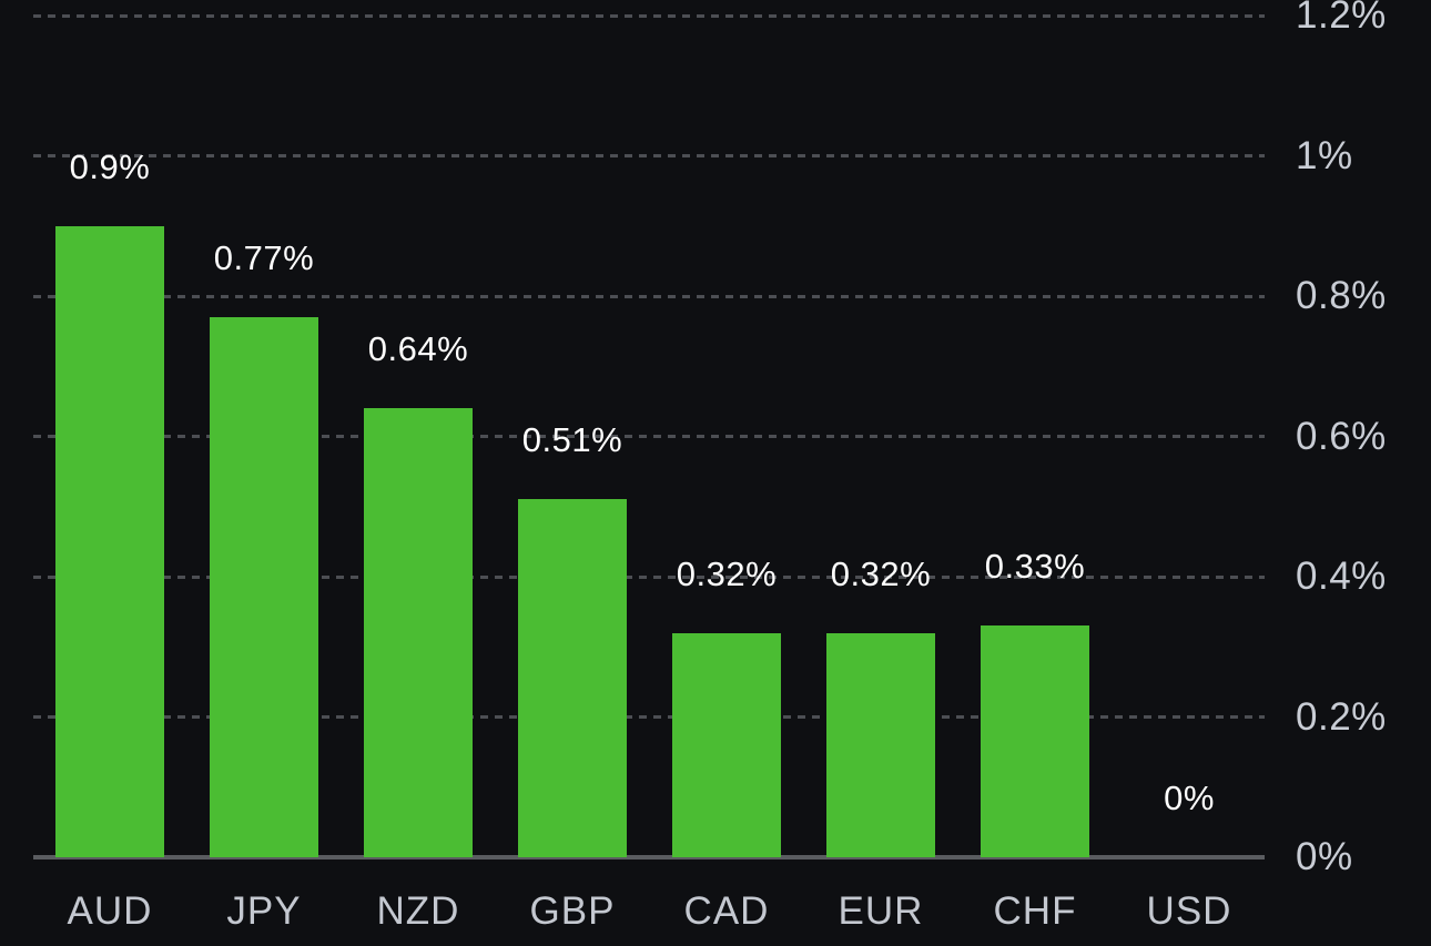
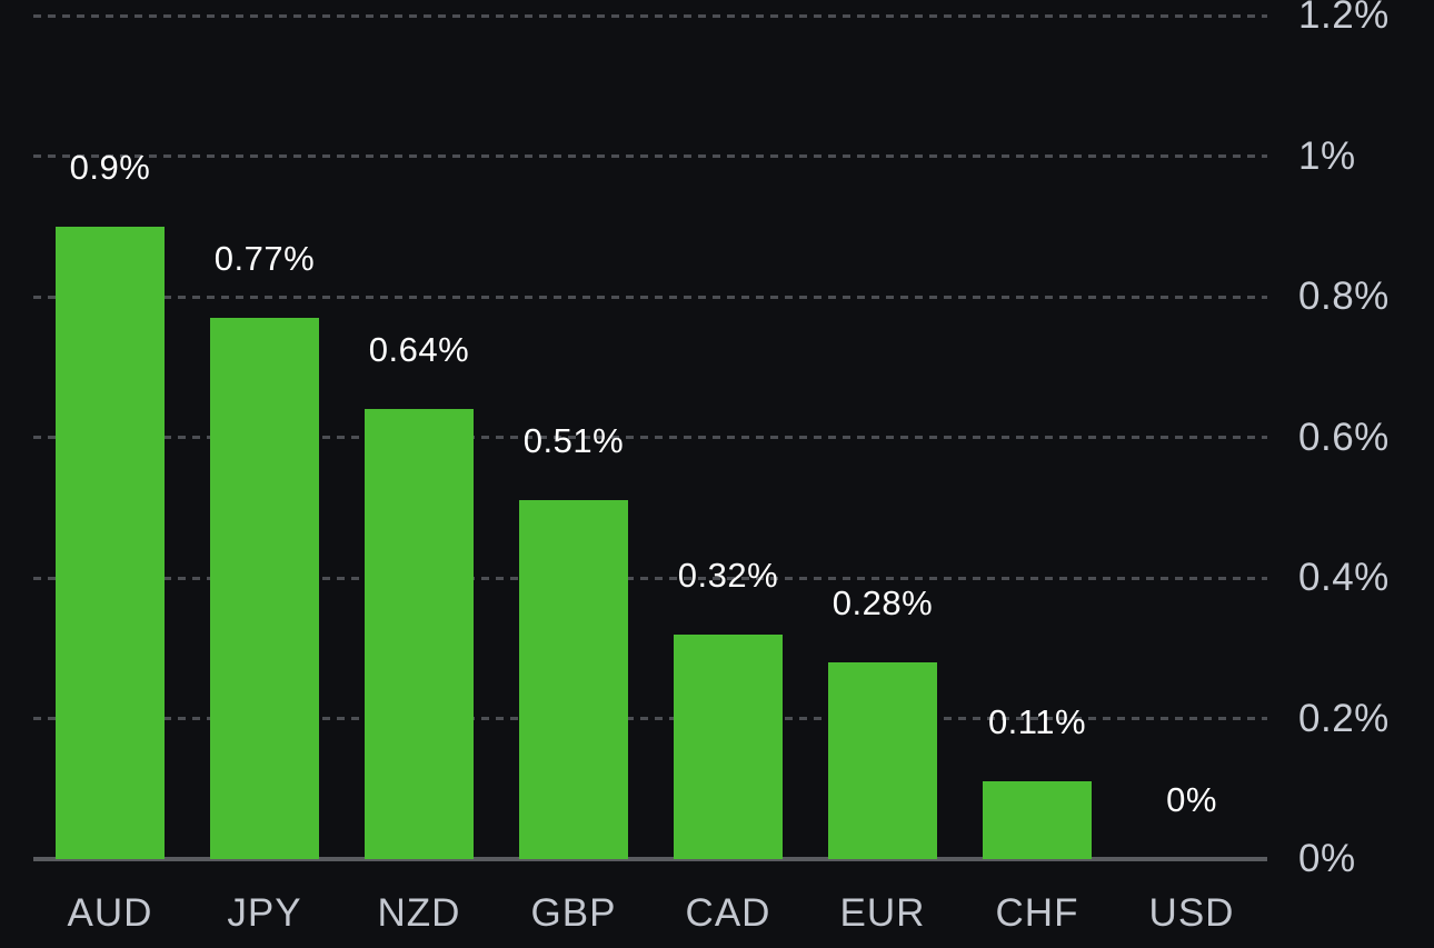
EUR: 0.32% -> 0.28%
CHF: 0.33% -> 0.11%
